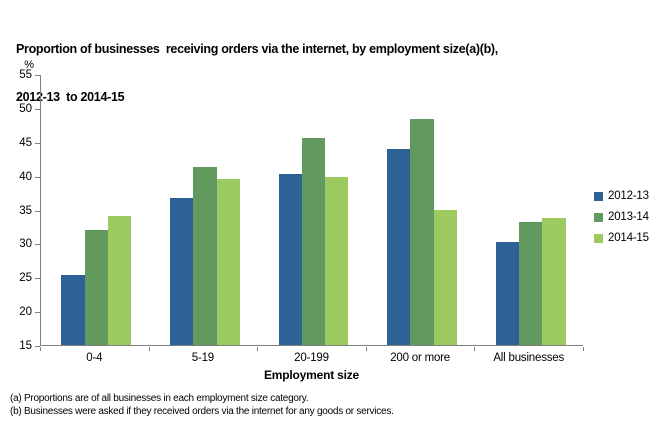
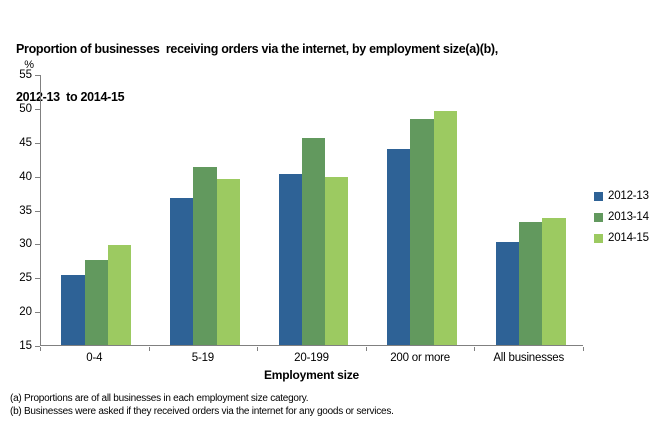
2013-14/0-4: 32 -> 28
2014-15/0-4: 34 -> 30
2014-15/200 or more: 35 -> 50
